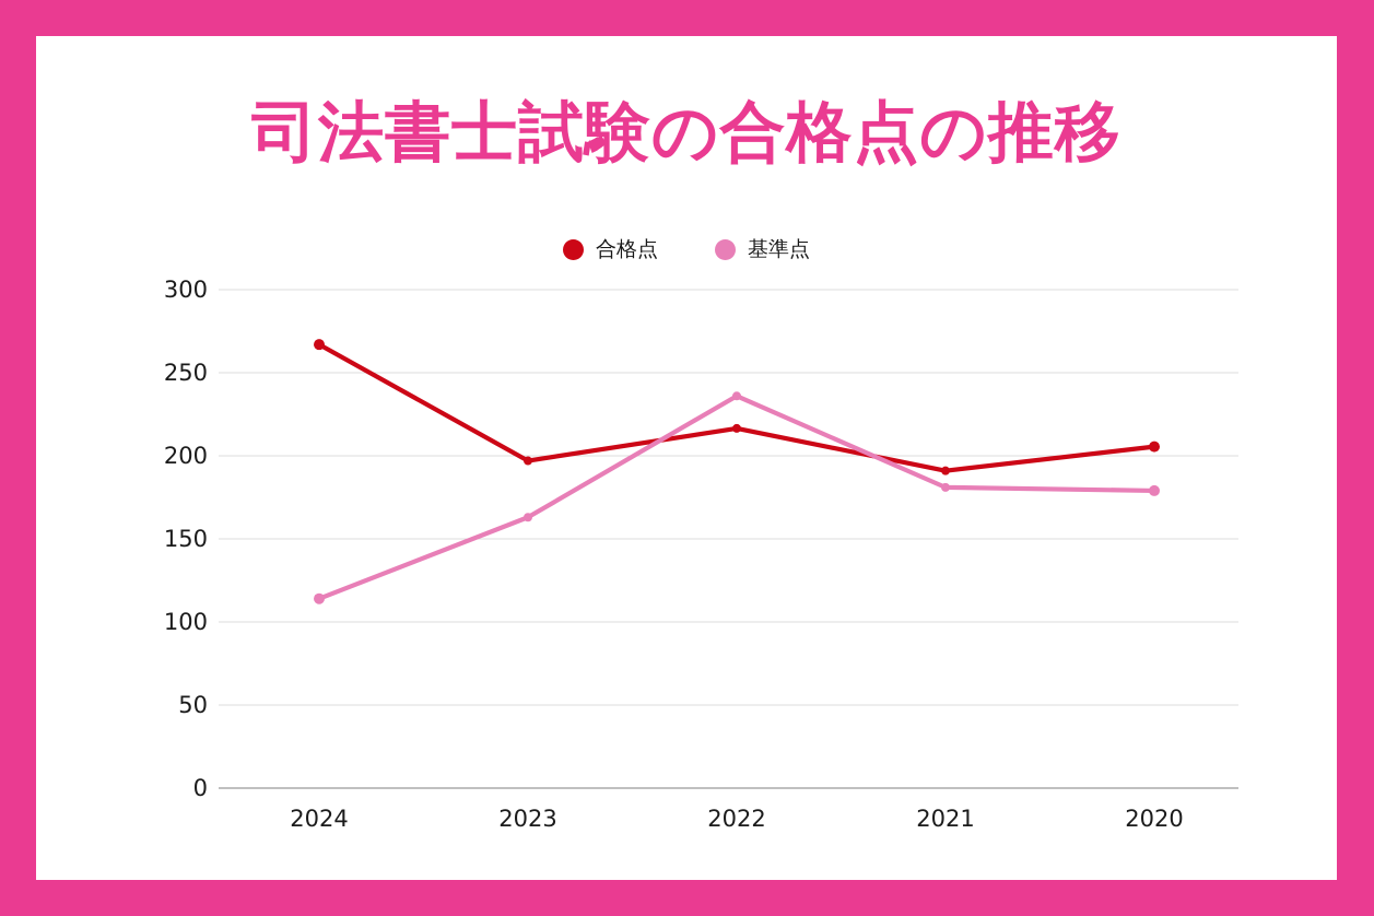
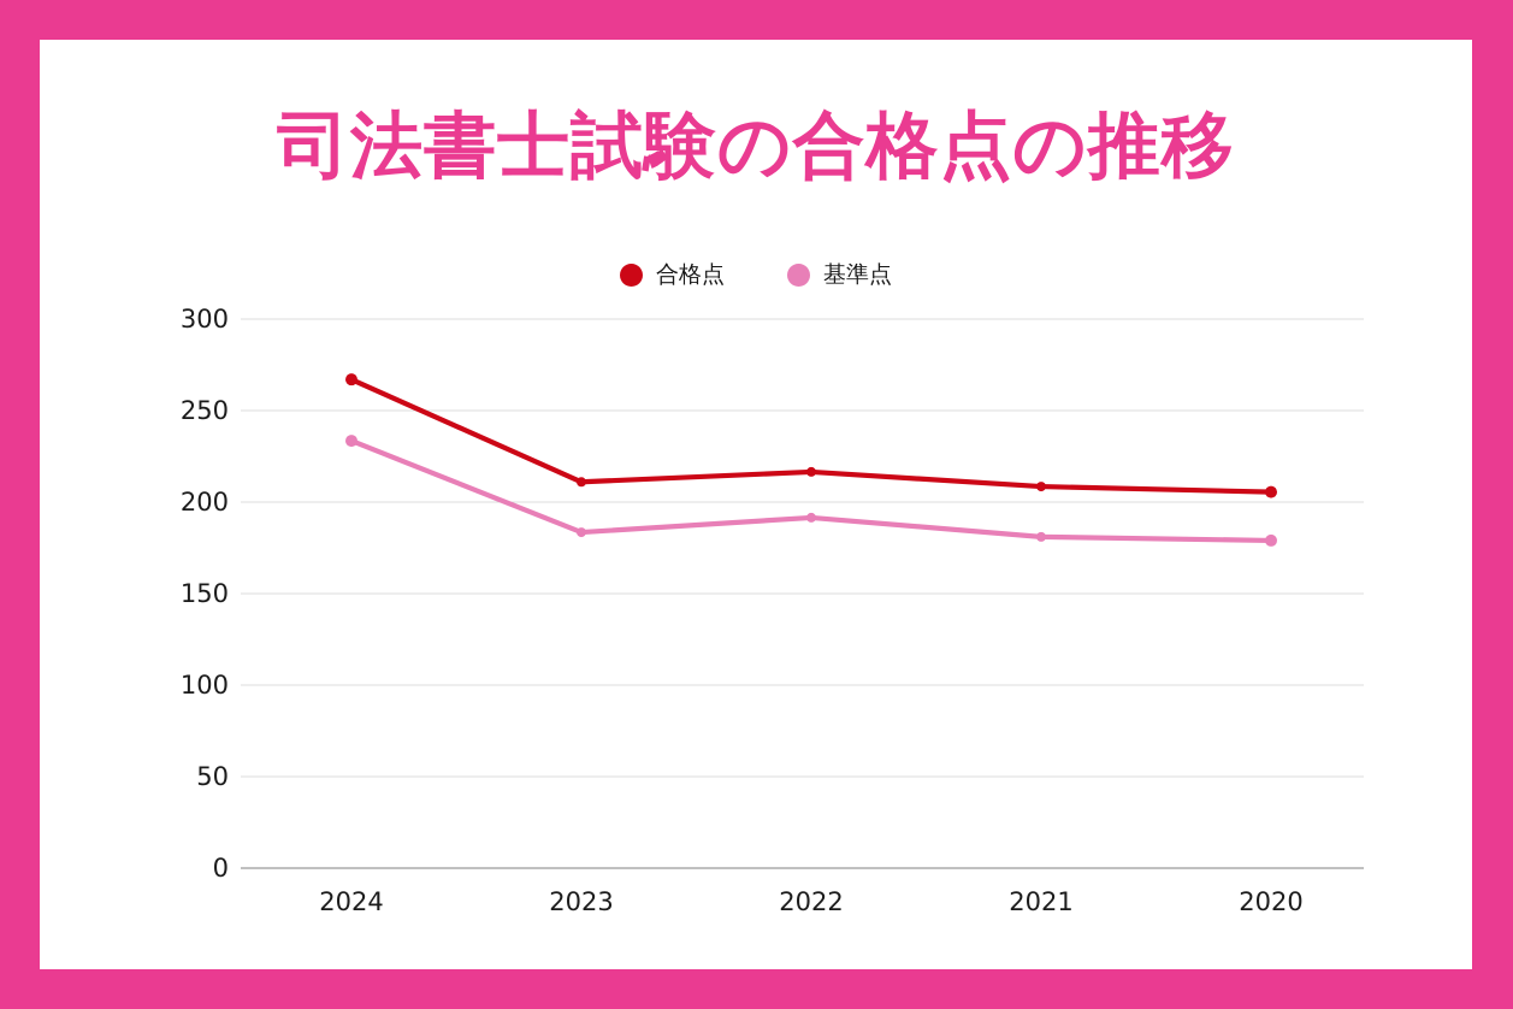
基準点/2024: 114 -> 234
合格点/2023: 197 -> 211
基準点/2023: 163 -> 184
基準点/2022: 236 -> 192
合格点/2021: 191 -> 208
